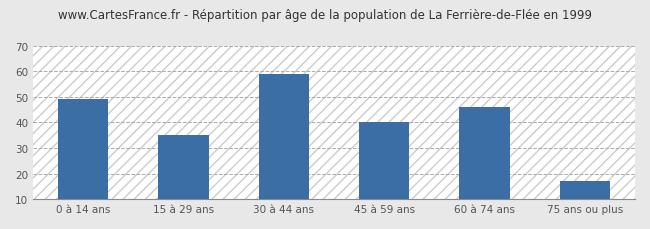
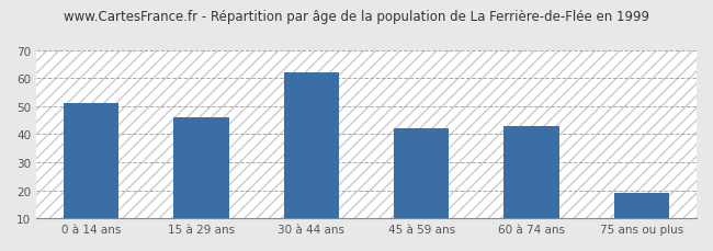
0 à 14 ans: 49 -> 51
15 à 29 ans: 35 -> 46
30 à 44 ans: 59 -> 62
45 à 59 ans: 40 -> 42
60 à 74 ans: 46 -> 43
75 ans ou plus: 17 -> 19
